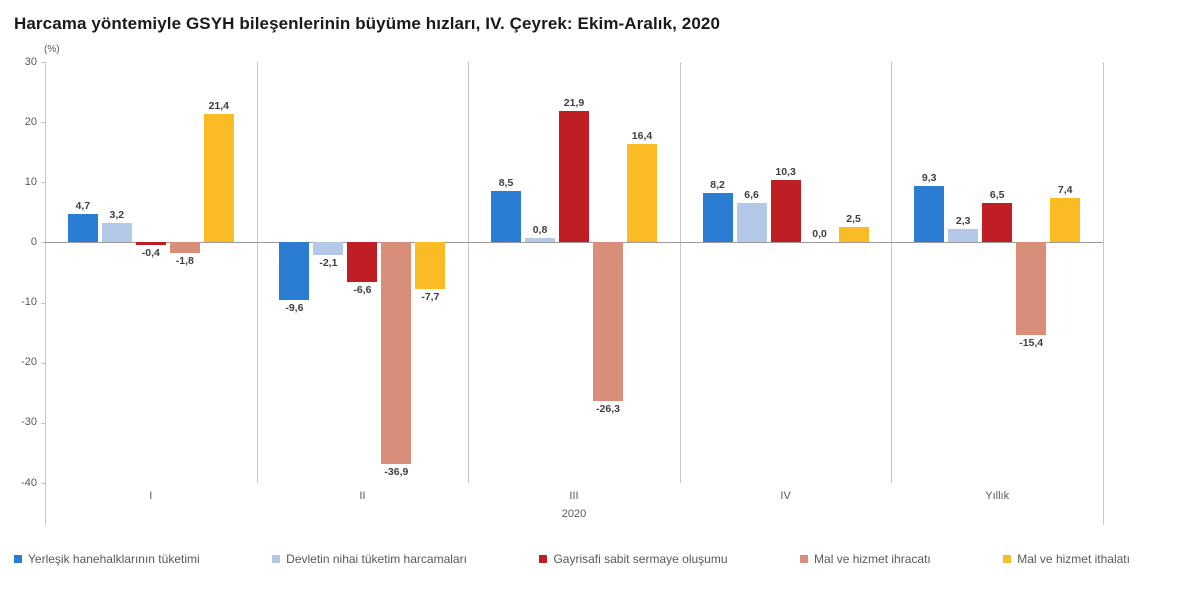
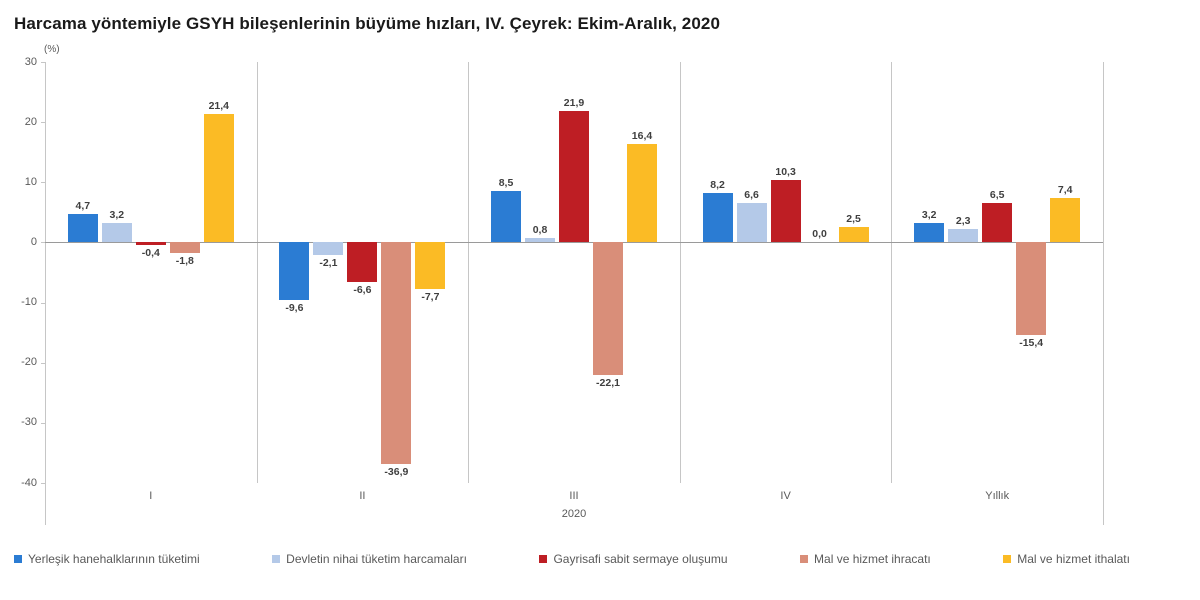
Mal ve hizmet ihracatı/III: -26,3 -> -22,1
Yerleşik hanehalklarının tüketimi/Yıllık: 9,3 -> 3,2
